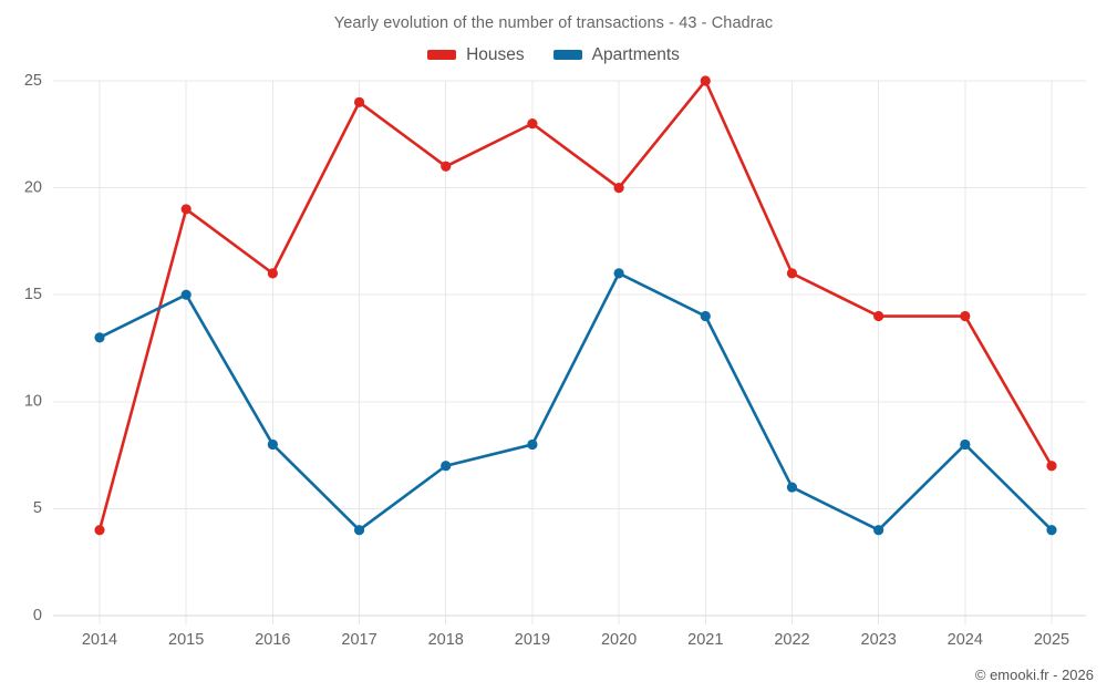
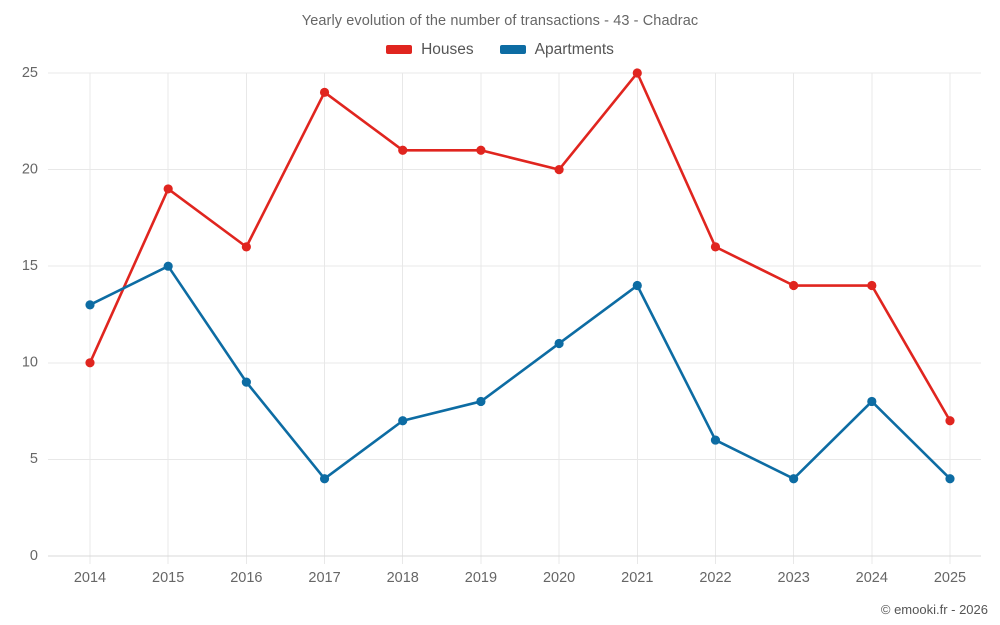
Houses/2014: 4 -> 10
Apartments/2016: 8 -> 9
Houses/2019: 23 -> 21
Apartments/2020: 16 -> 11
